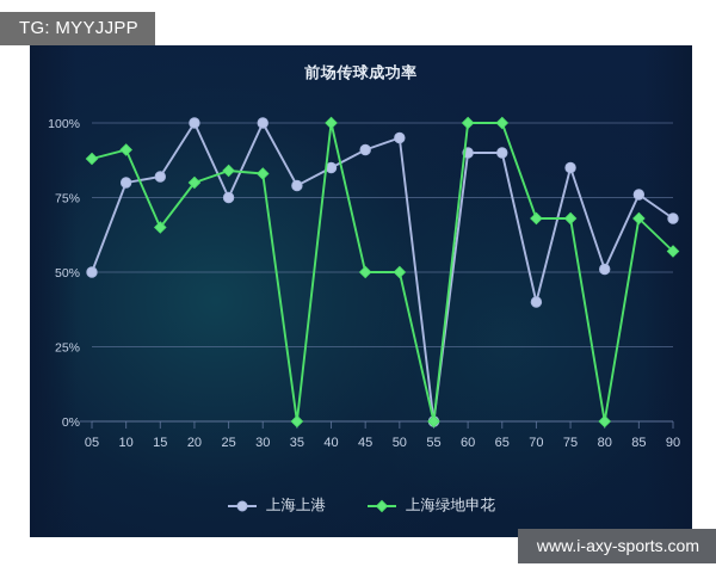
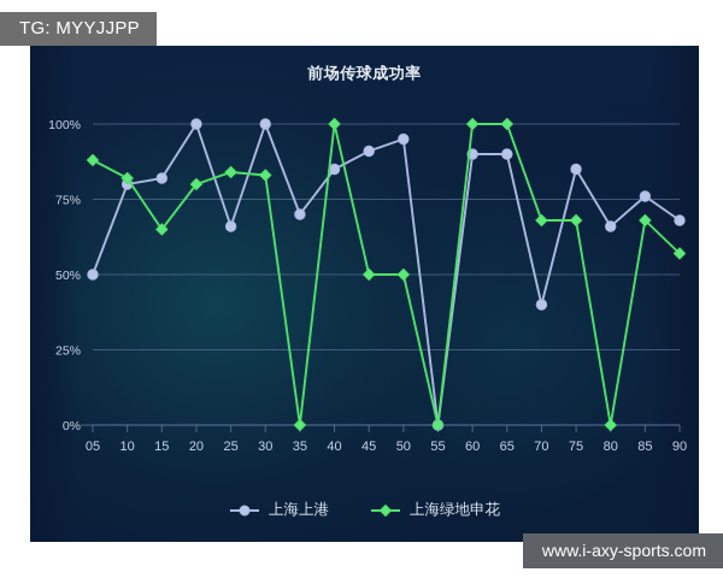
上海绿地申花/10: 91% -> 82%
上海上港/25: 75% -> 66%
上海上港/35: 79% -> 70%
上海上港/80: 51% -> 66%
